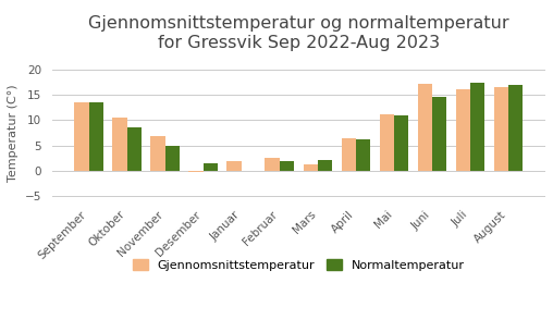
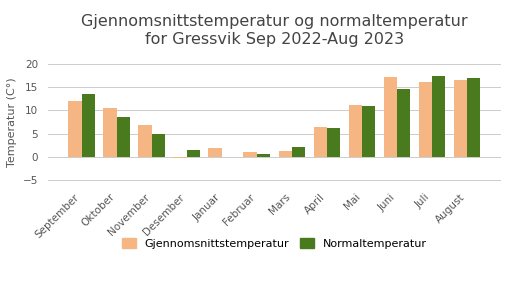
Gjennomsnittstemperatur/September: 13.5 -> 12.0
Gjennomsnittstemperatur/Februar: 2.5 -> 1.0
Normaltemperatur/Februar: 1.9 -> 0.5
